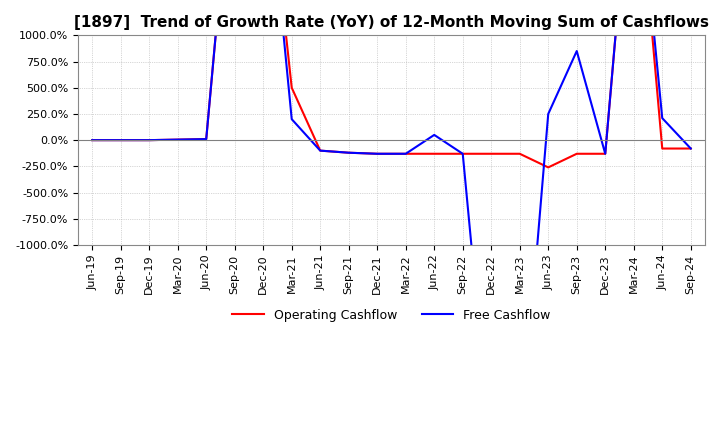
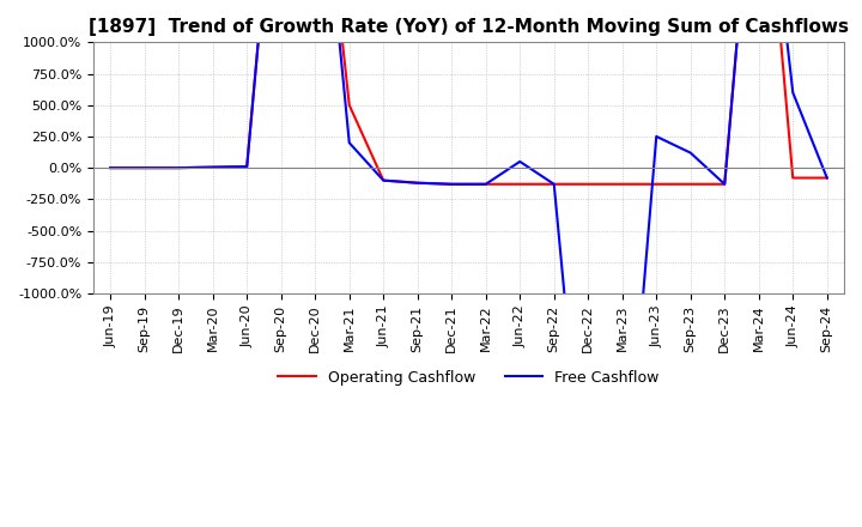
Operating Cashflow/Jun-23: -260% -> -130%
Free Cashflow/Sep-23: 850% -> 120%
Free Cashflow/Jun-24: 210% -> 600%
